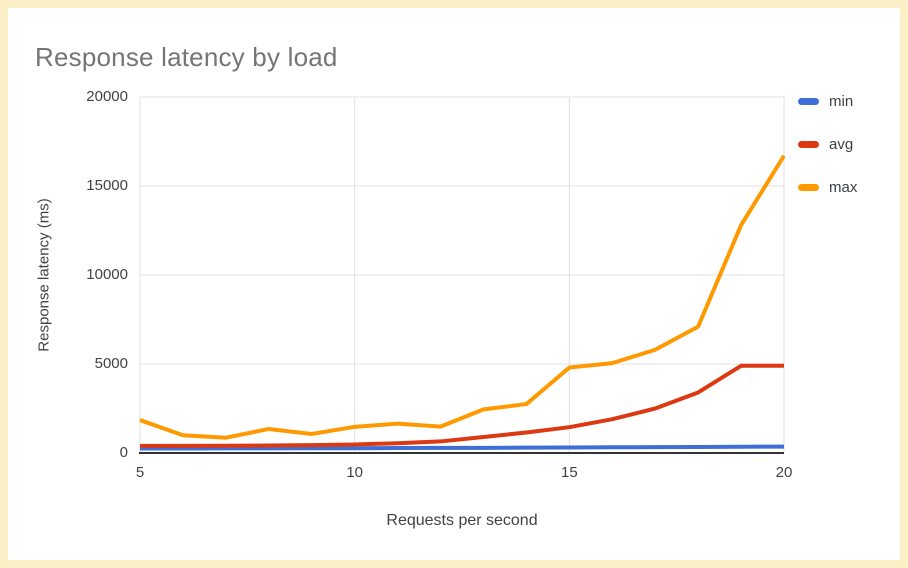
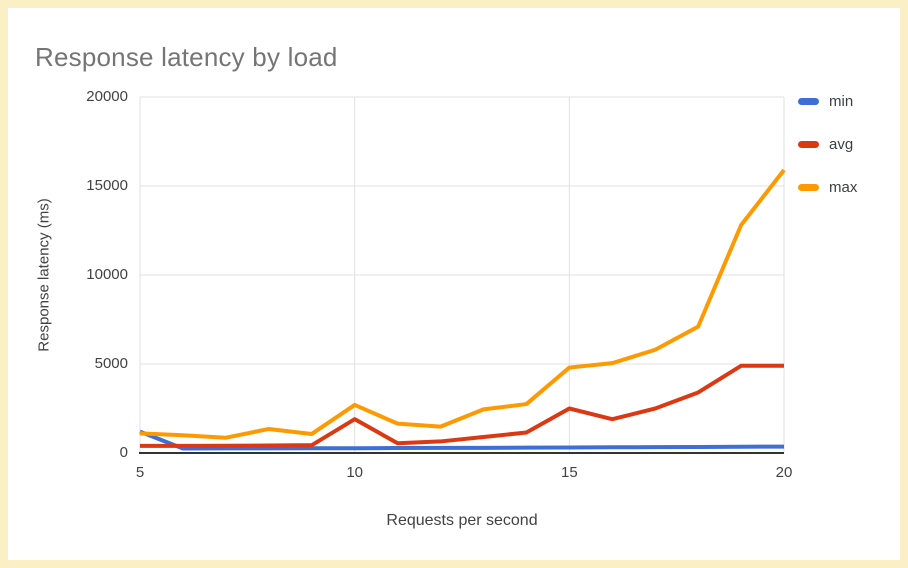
min/5: 200 -> 1200
max/5: 1800 -> 1100
avg/10: 500 -> 1900
max/10: 1500 -> 2700
avg/15: 1400 -> 2500
max/20: 16700 -> 15900
